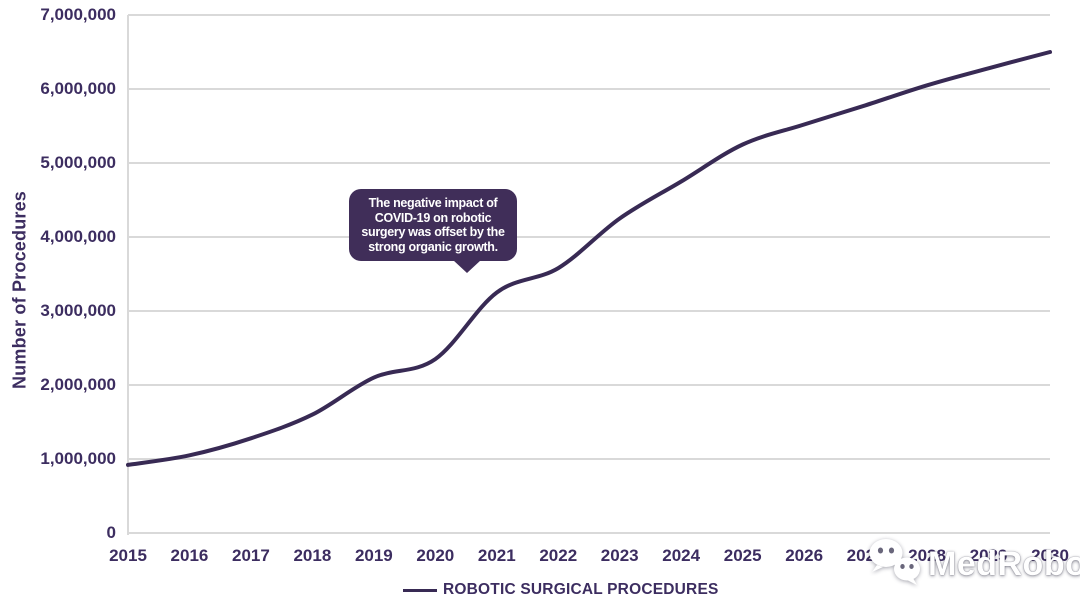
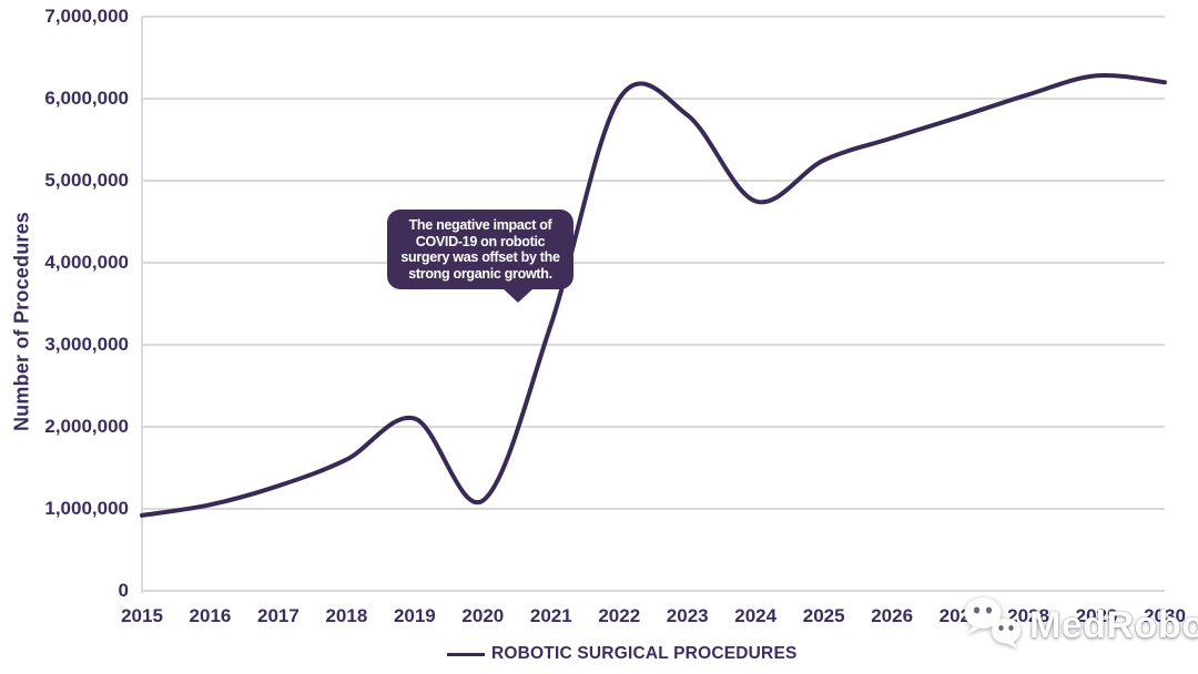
2020: 2400000 -> 1100000
2022: 3600000 -> 6000000
2023: 4200000 -> 5800000
2030: 6500000 -> 6200000
